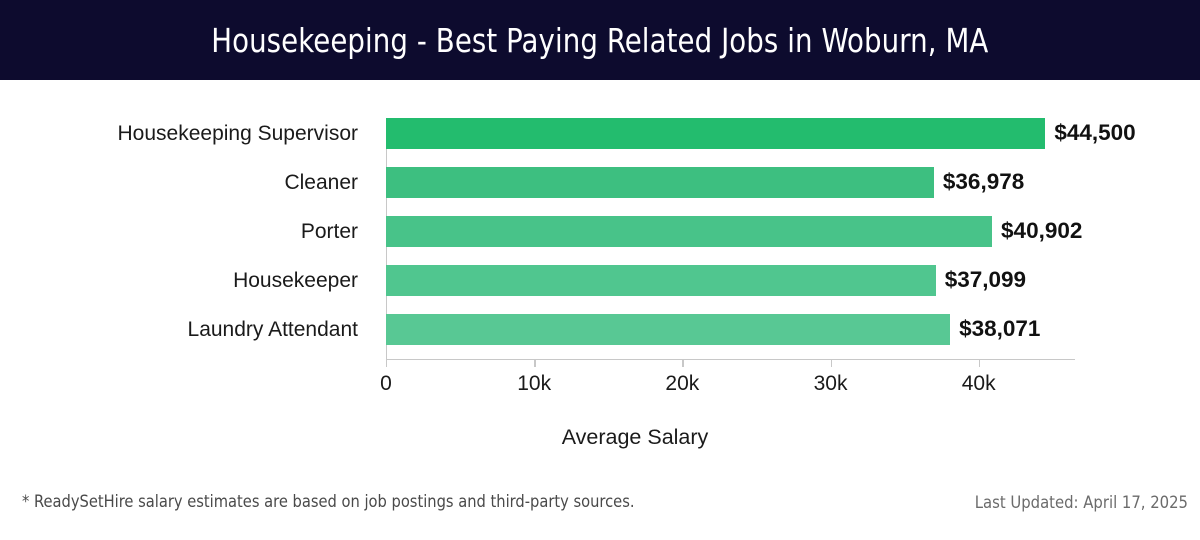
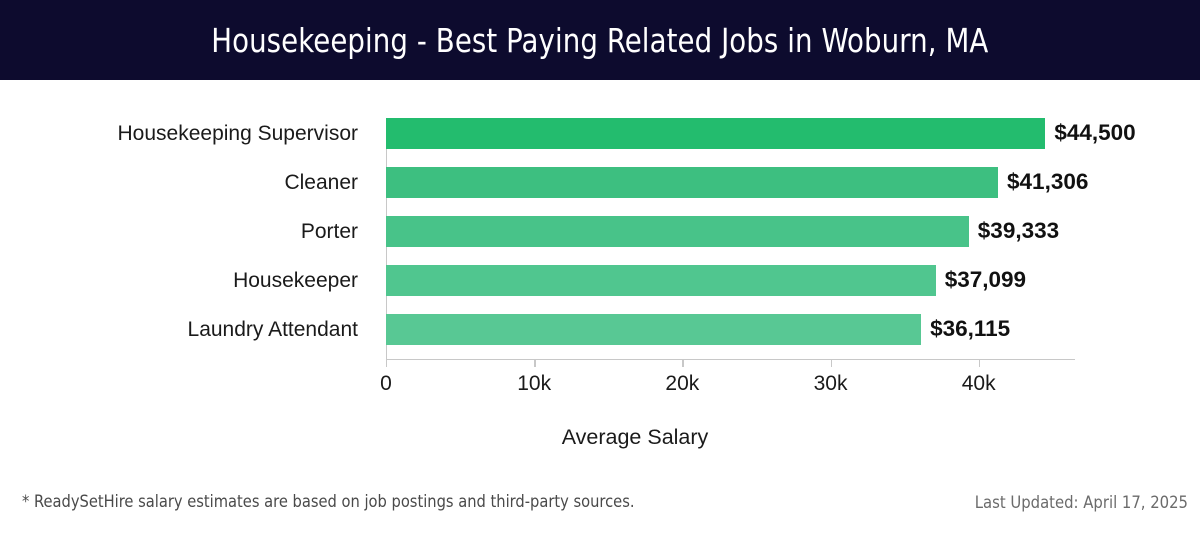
Cleaner: $36,978 -> $41,306
Porter: $40,902 -> $39,333
Laundry Attendant: $38,071 -> $36,115
